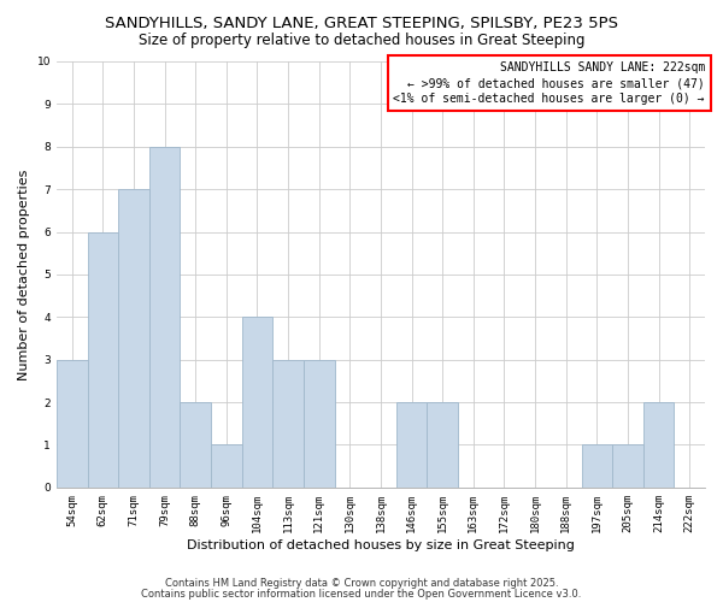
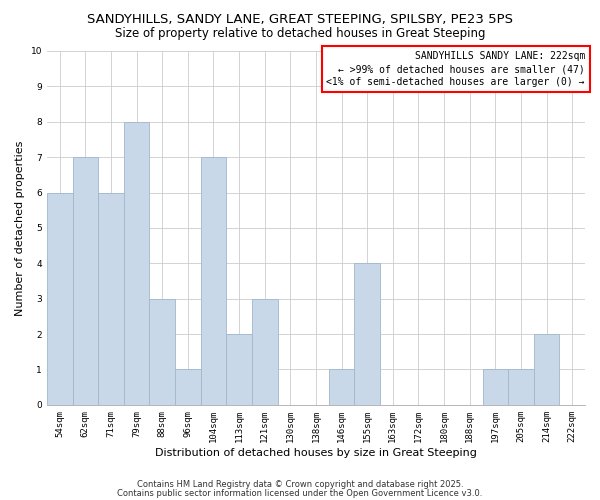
54sqm: 3 -> 6
62sqm: 6 -> 7
71sqm: 7 -> 6
88sqm: 2 -> 3
104sqm: 4 -> 7
113sqm: 3 -> 2
146sqm: 2 -> 1
155sqm: 2 -> 4
